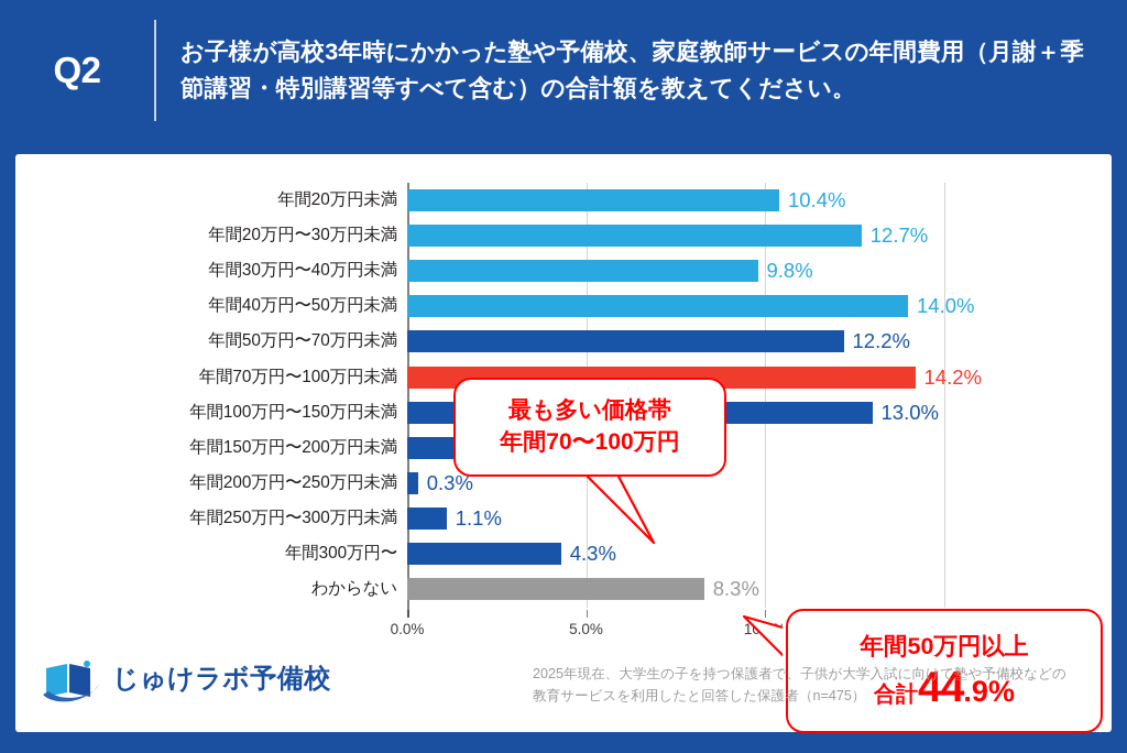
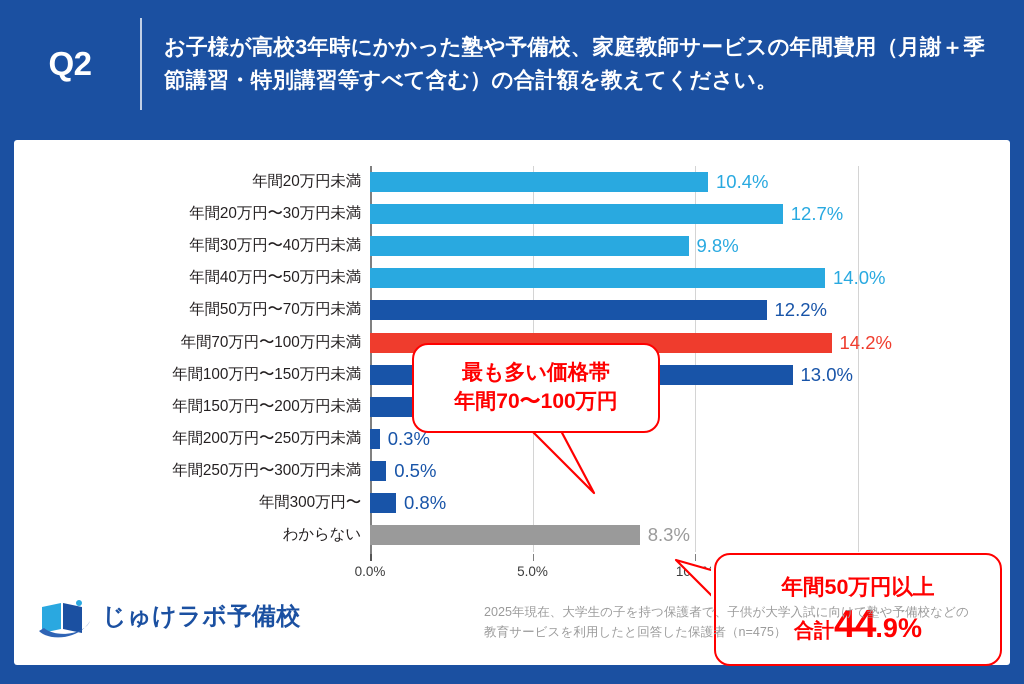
年間250万円〜300万円未満: 1.1% -> 0.5%
年間300万円〜: 4.3% -> 0.8%
